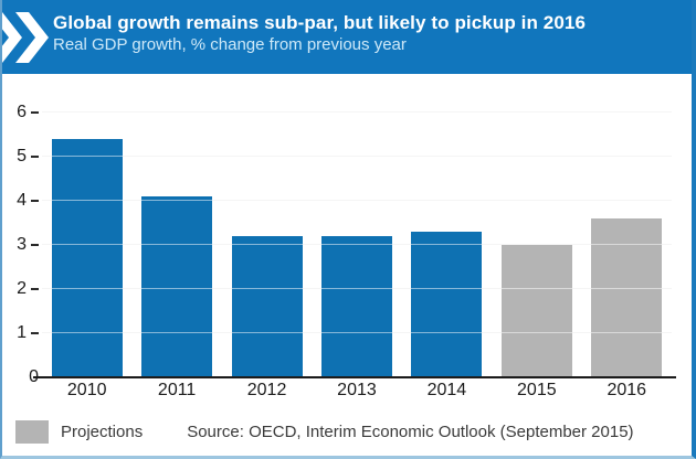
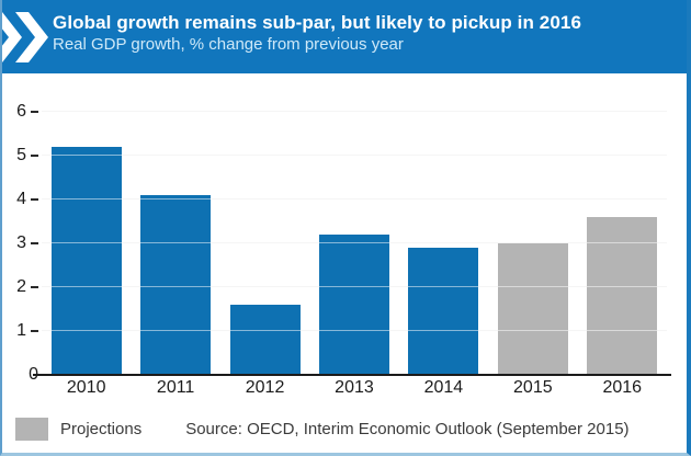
2010: 5.4 -> 5.2
2012: 3.2 -> 1.6
2014: 3.3 -> 2.9
